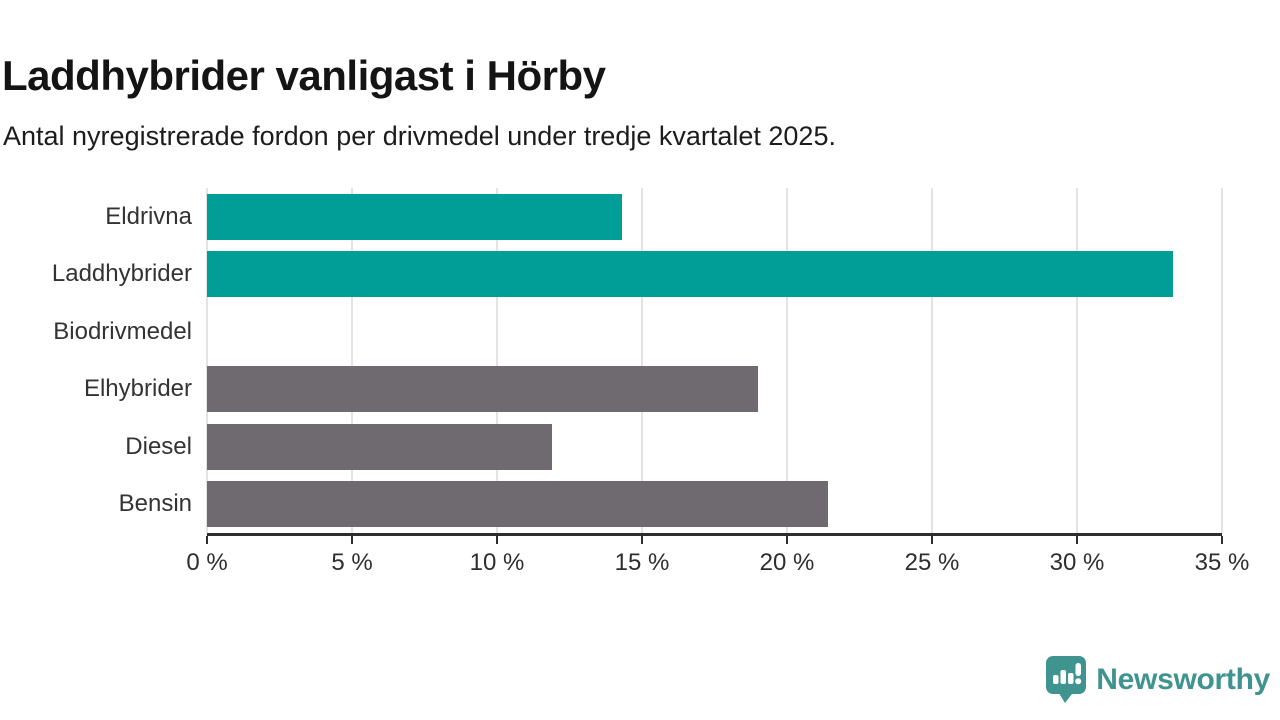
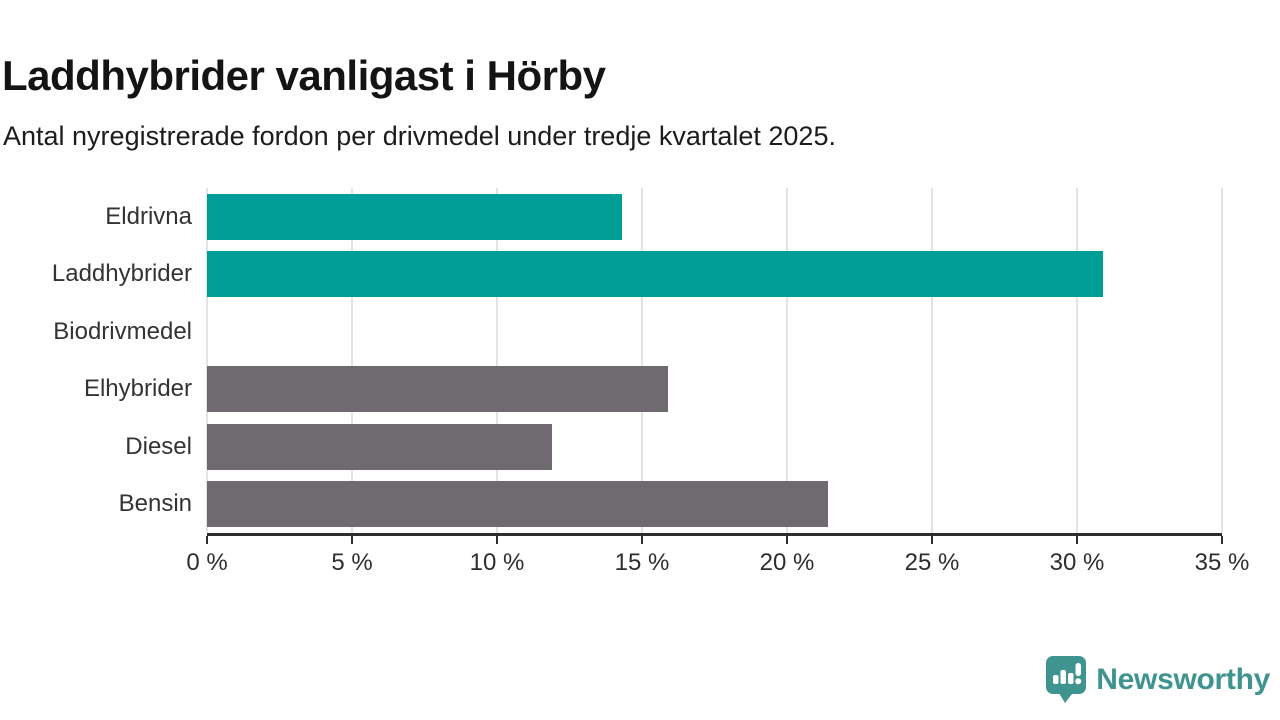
Laddhybrider: 33.3% -> 30.9%
Elhybrider: 19.0% -> 15.9%
